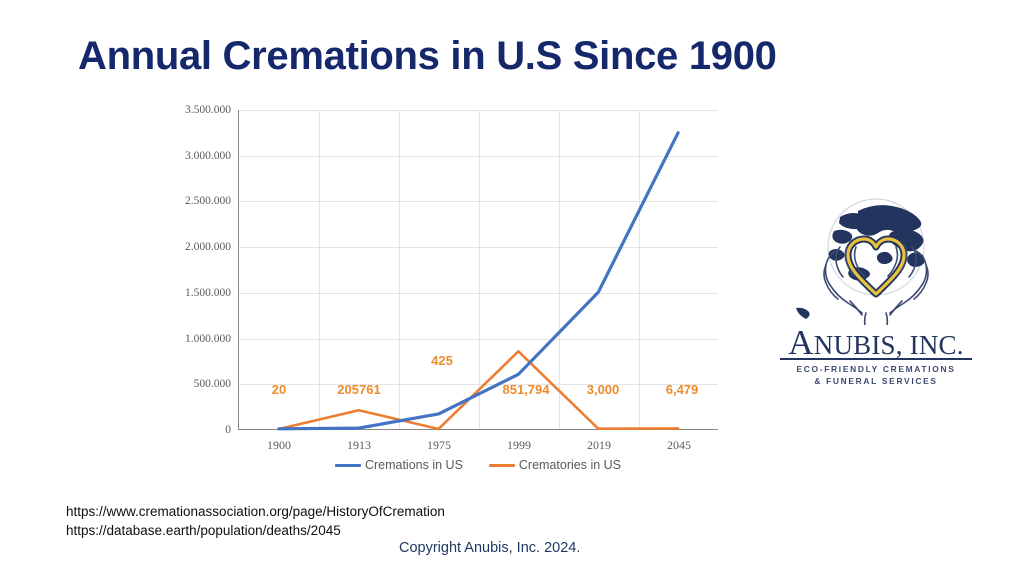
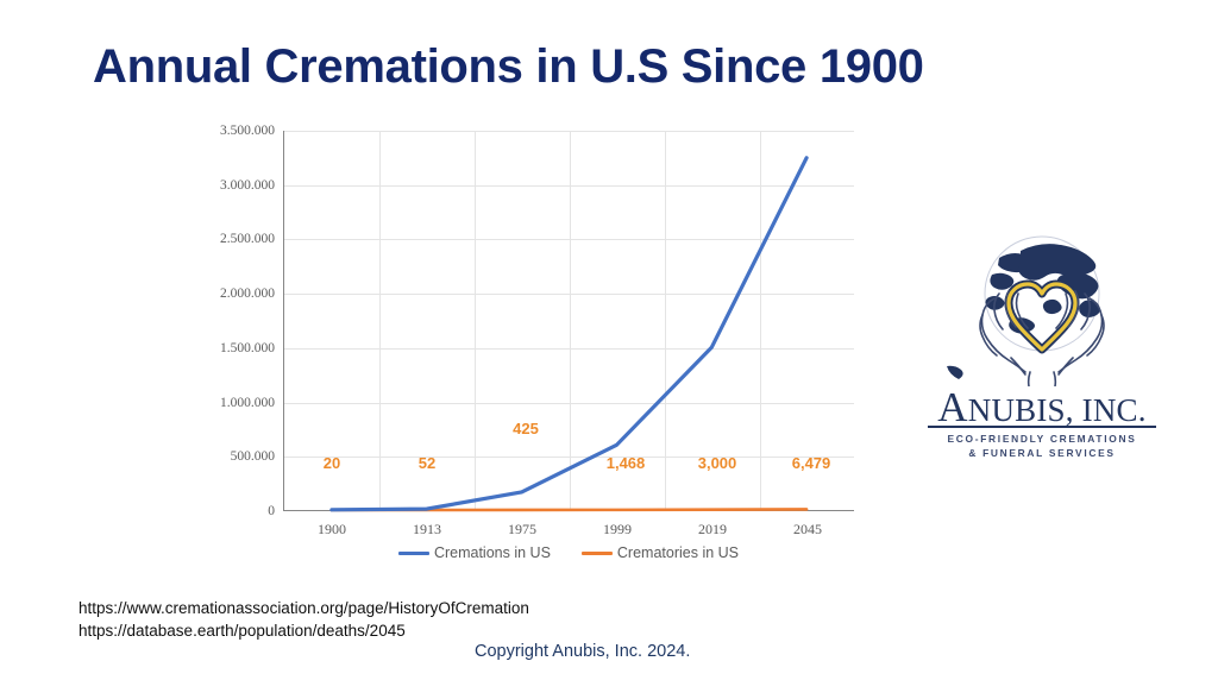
Crematories in US/1913: 205761 -> 52
Crematories in US/1999: 851,794 -> 1,468
